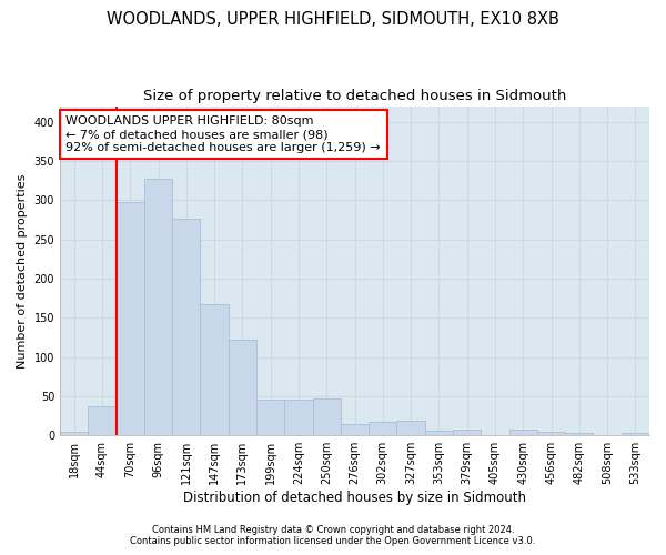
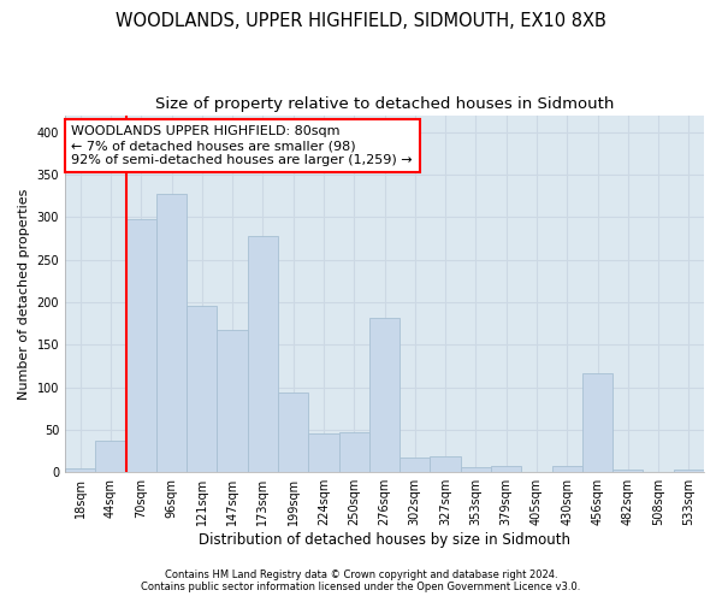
121sqm: 277 -> 196
173sqm: 122 -> 278
199sqm: 45 -> 94
276sqm: 15 -> 182
456sqm: 4 -> 116
